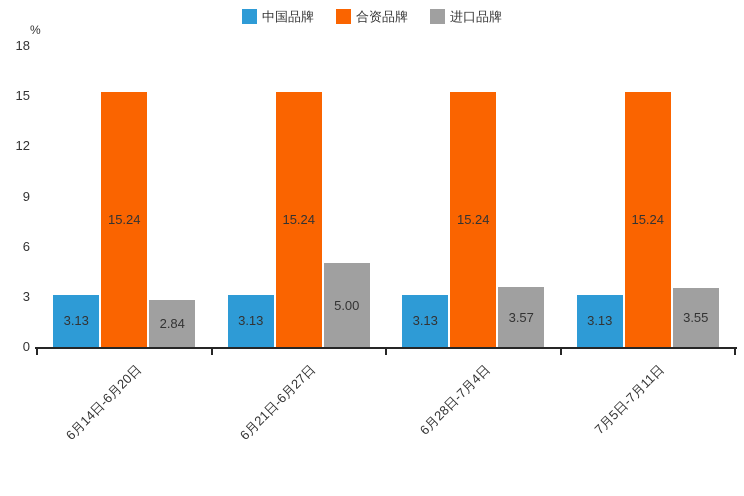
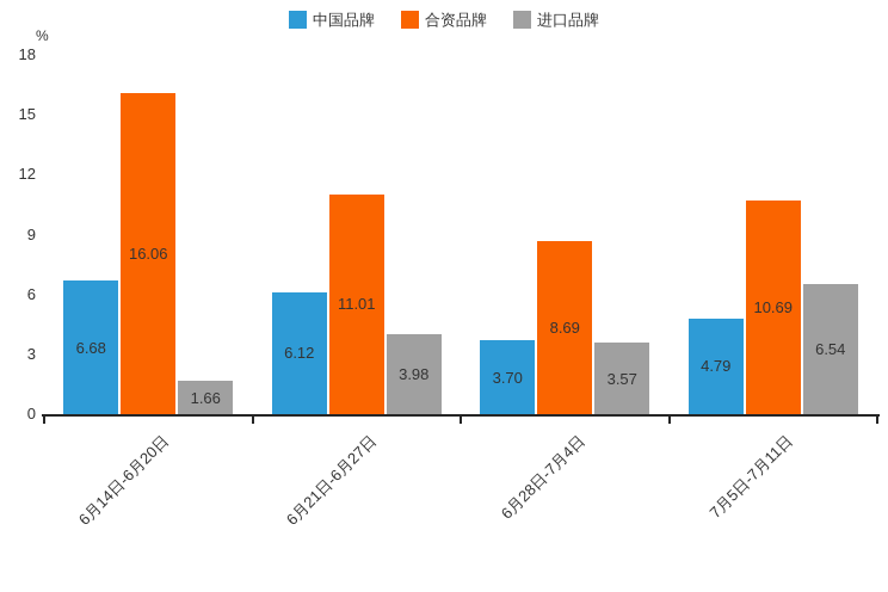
中国品牌/6月14日-6月20日: 3.13 -> 6.68
合资品牌/6月14日-6月20日: 15.24 -> 16.06
进口品牌/6月14日-6月20日: 2.84 -> 1.66
中国品牌/6月21日-6月27日: 3.13 -> 6.12
合资品牌/6月21日-6月27日: 15.24 -> 11.01
进口品牌/6月21日-6月27日: 5.00 -> 3.98
中国品牌/6月28日-7月4日: 3.13 -> 3.70
合资品牌/6月28日-7月4日: 15.24 -> 8.69
中国品牌/7月5日-7月11日: 3.13 -> 4.79
合资品牌/7月5日-7月11日: 15.24 -> 10.69
进口品牌/7月5日-7月11日: 3.55 -> 6.54
